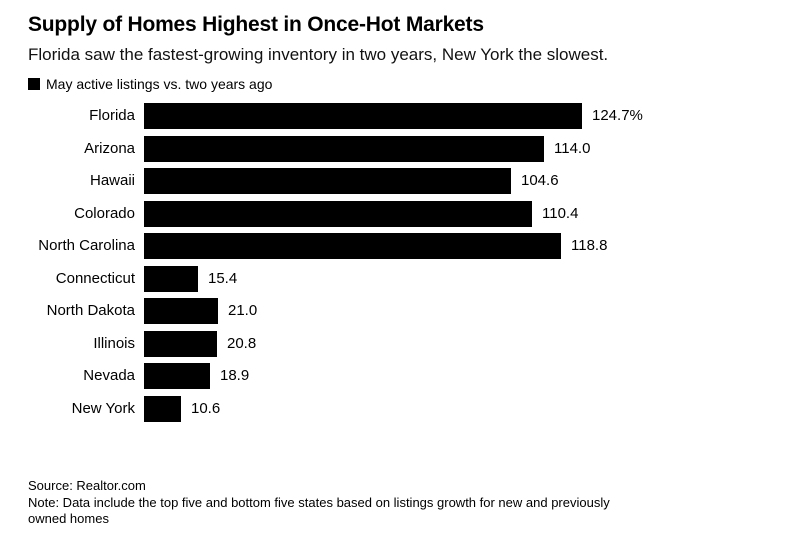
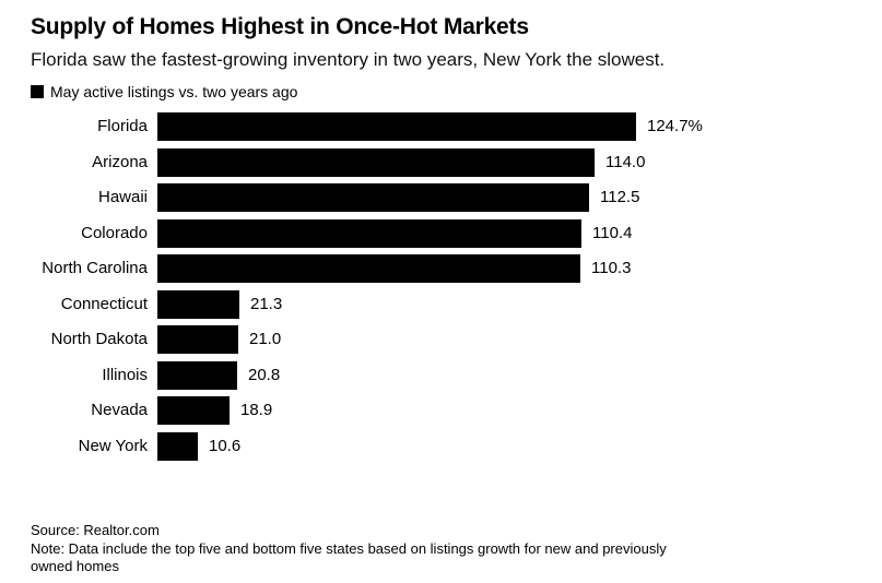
Hawaii: 104.6 -> 112.5
North Carolina: 118.8 -> 110.3
Connecticut: 15.4 -> 21.3
